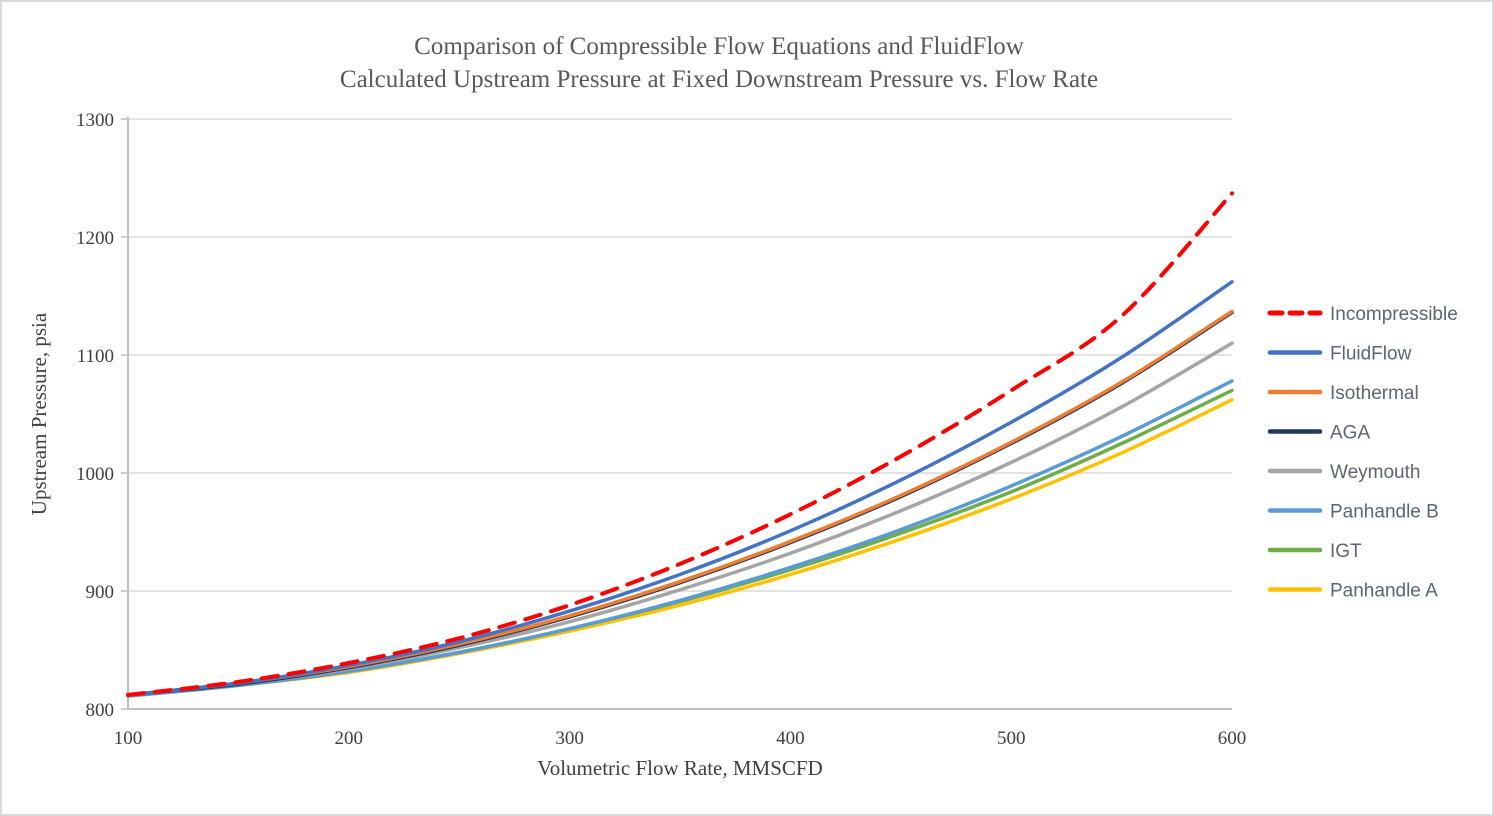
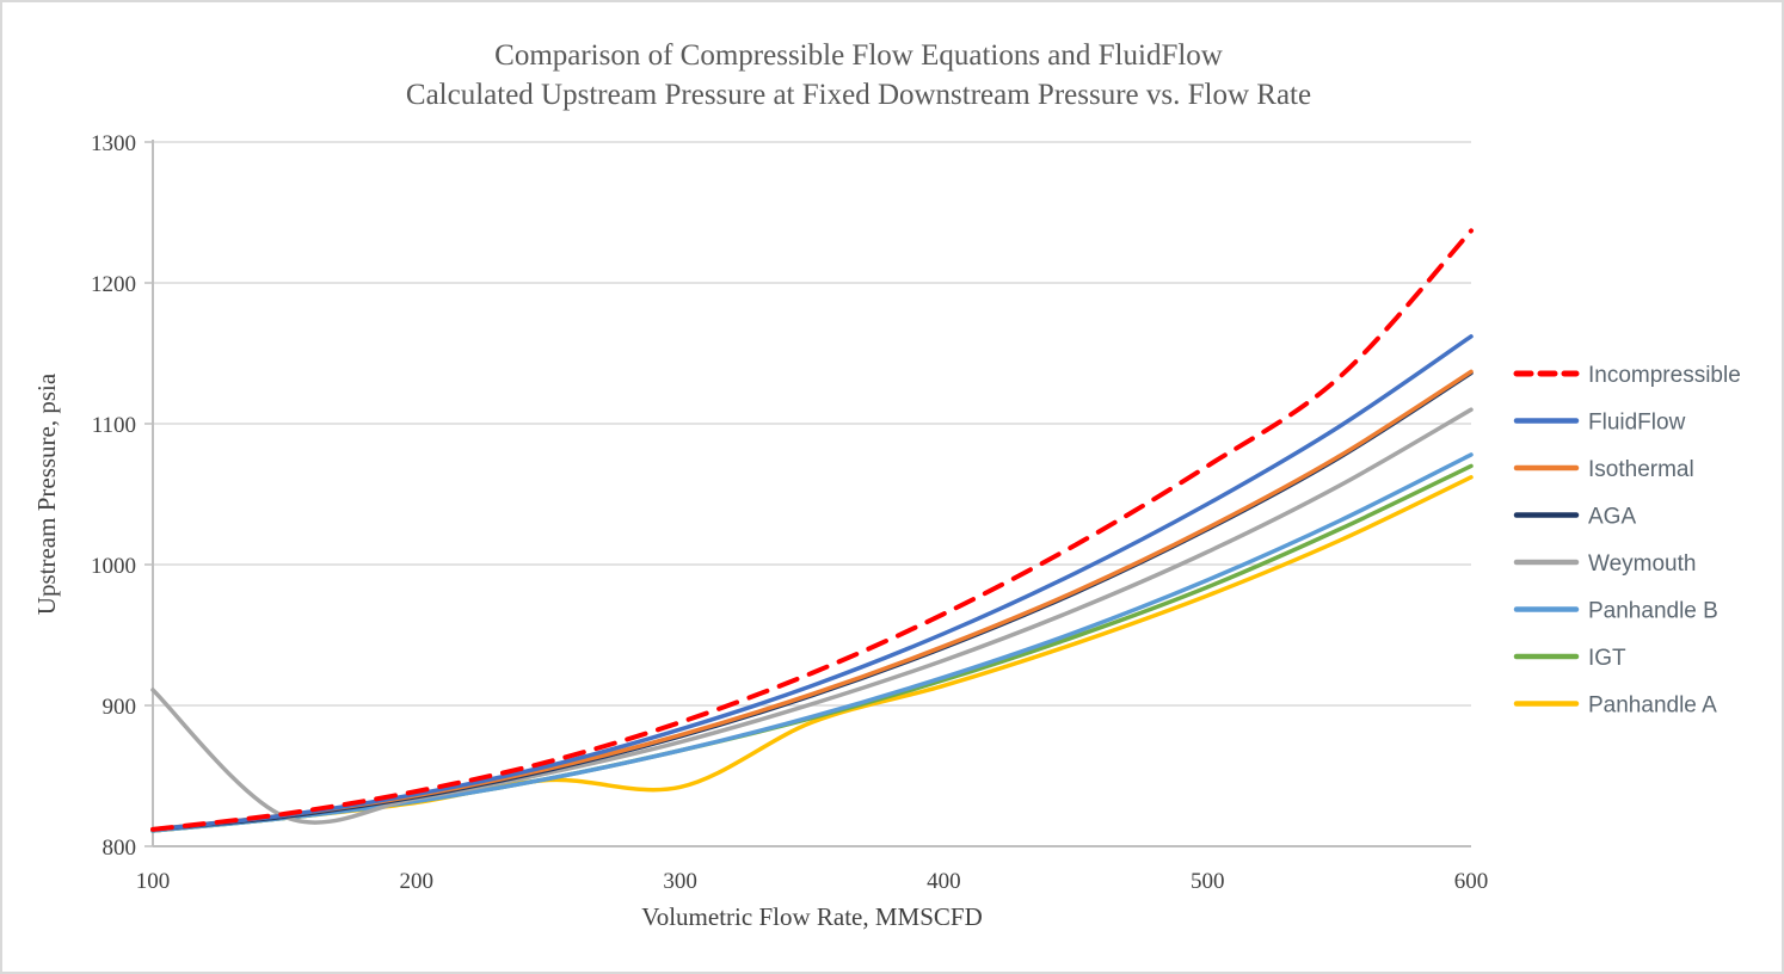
Weymouth/100: 812 -> 911
Panhandle A/300: 866 -> 842
